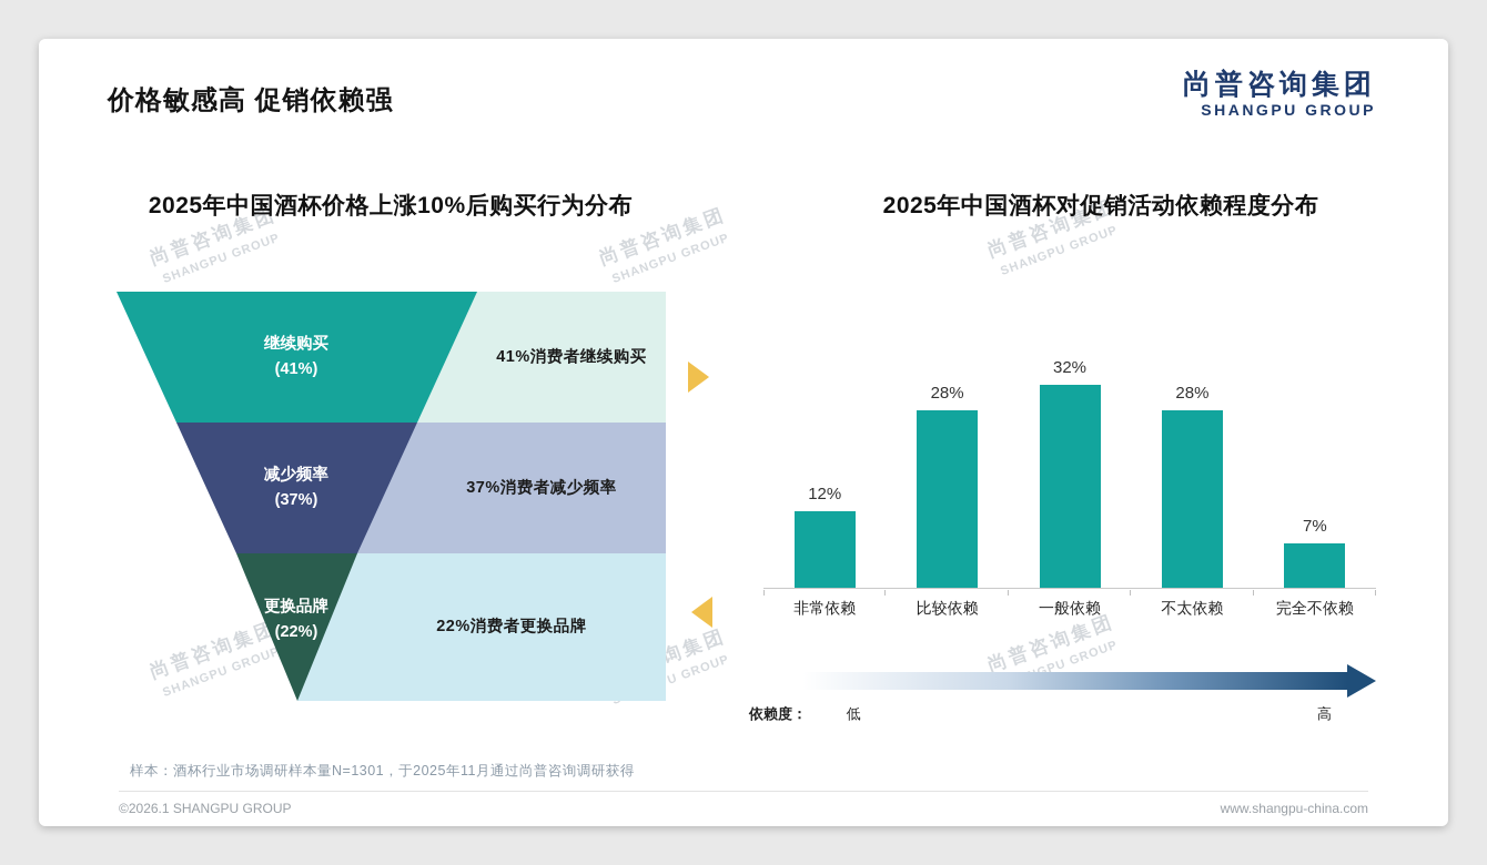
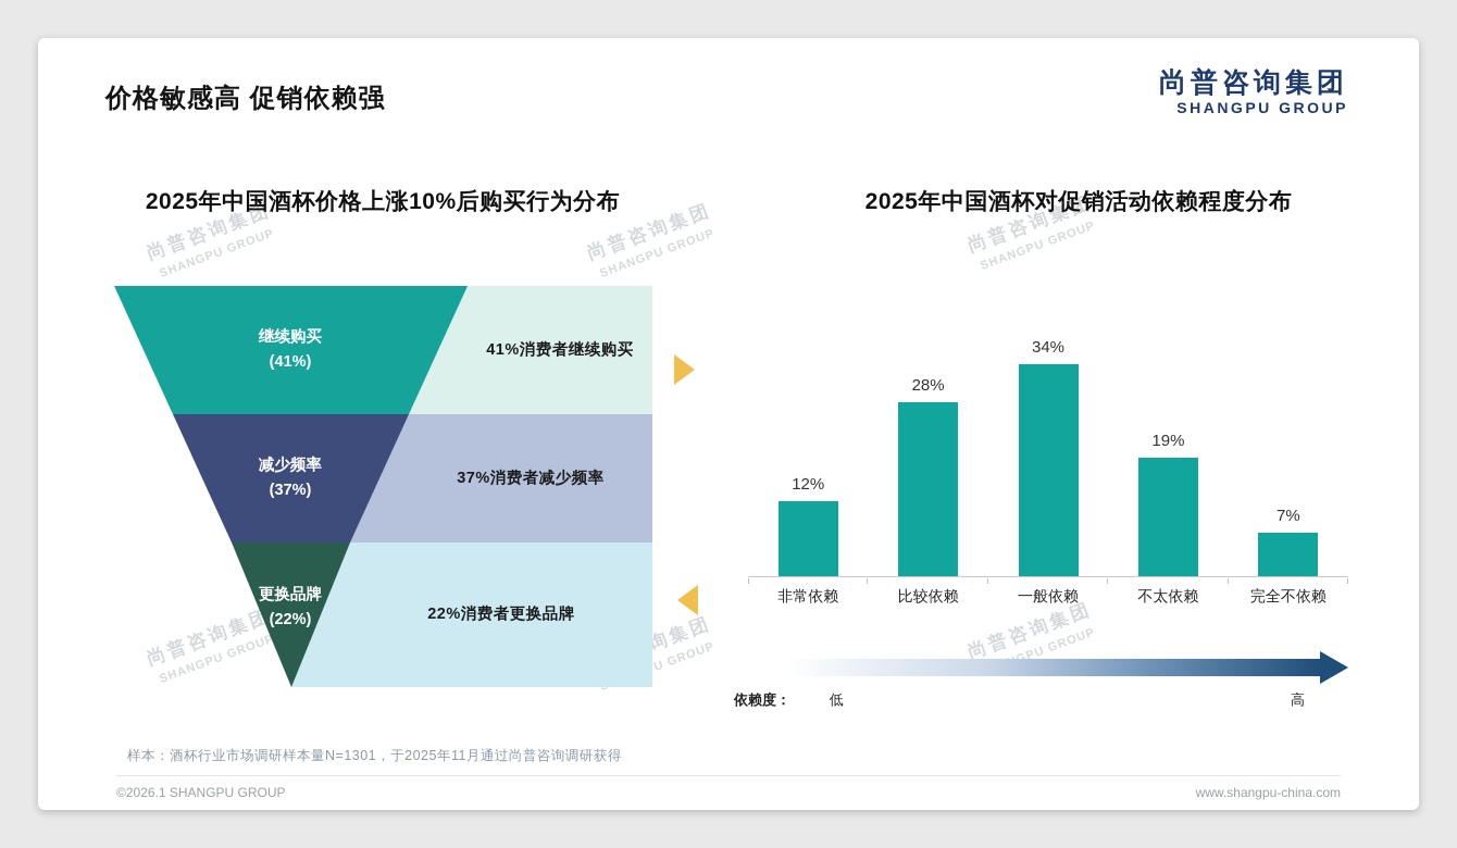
2025年中国酒杯对促销活动依赖程度分布/一般依赖: 32% -> 34%
2025年中国酒杯对促销活动依赖程度分布/不太依赖: 28% -> 19%
